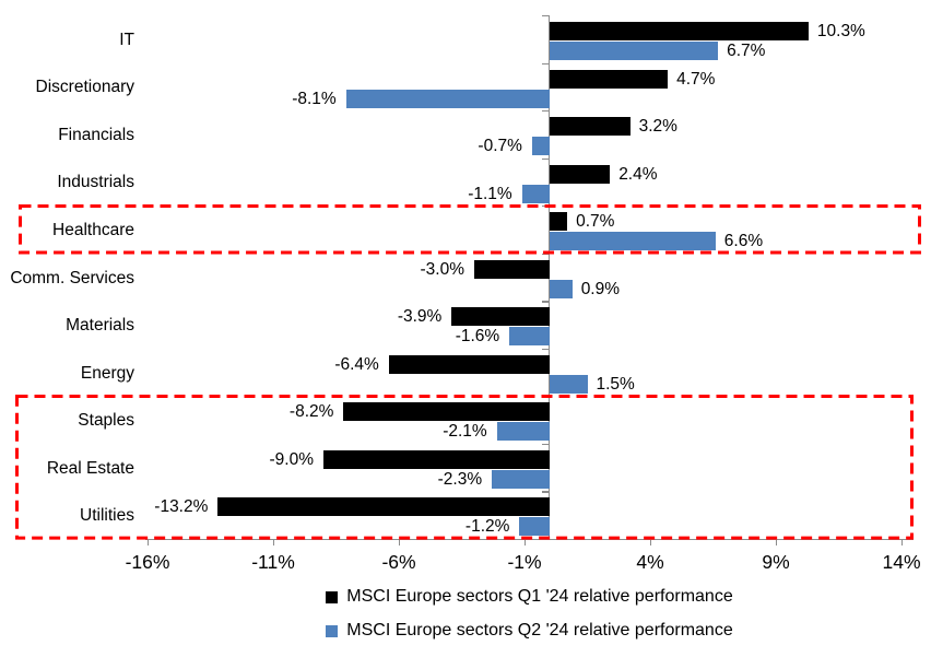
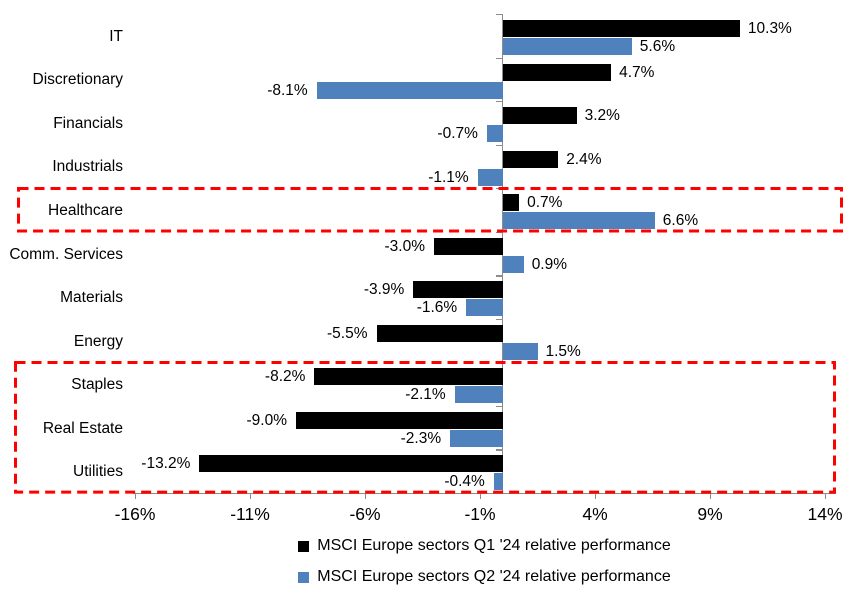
MSCI Europe sectors Q2 '24 relative performance/IT: 6.7% -> 5.6%
MSCI Europe sectors Q1 '24 relative performance/Energy: -6.4% -> -5.5%
MSCI Europe sectors Q2 '24 relative performance/Utilities: -1.2% -> -0.4%
